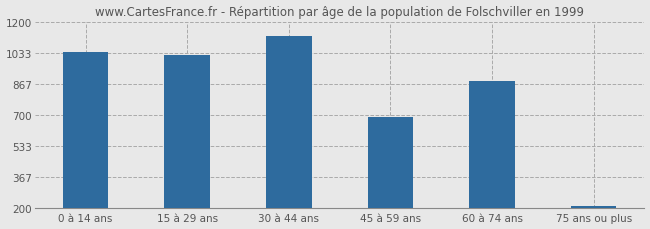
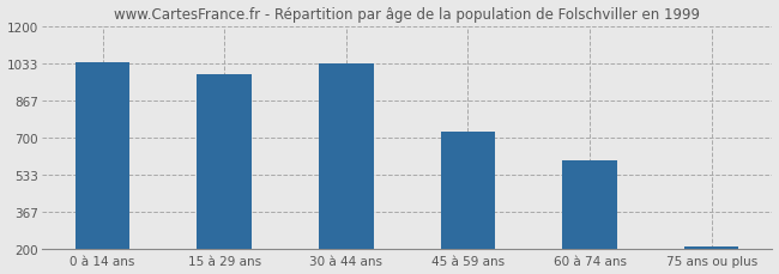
15 à 29 ans: 1020 -> 980
30 à 44 ans: 1120 -> 1030
45 à 59 ans: 690 -> 720
60 à 74 ans: 880 -> 600
